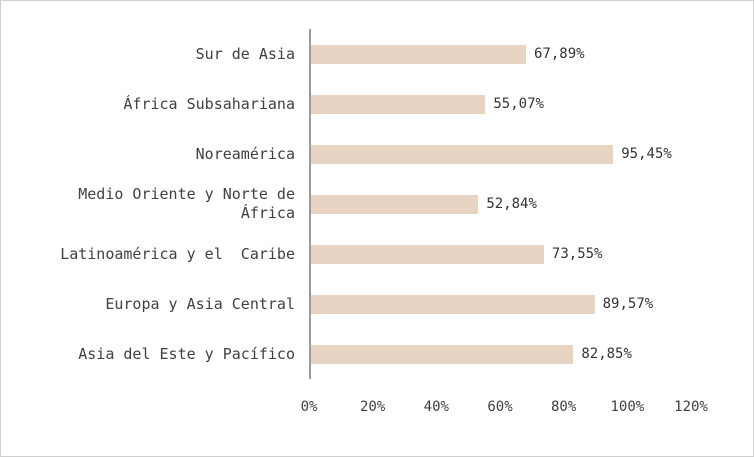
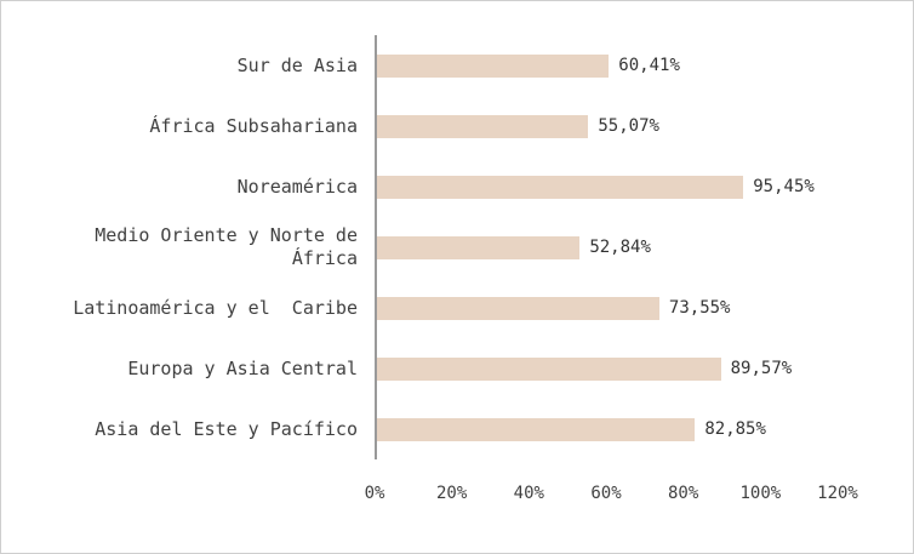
Sur de Asia: 67,89% -> 60,41%
